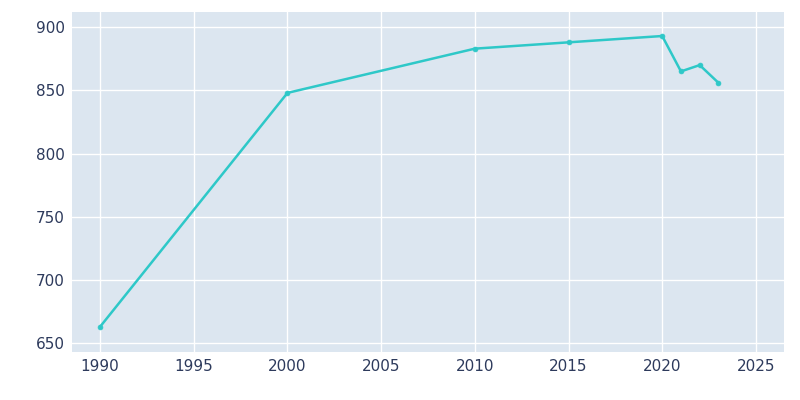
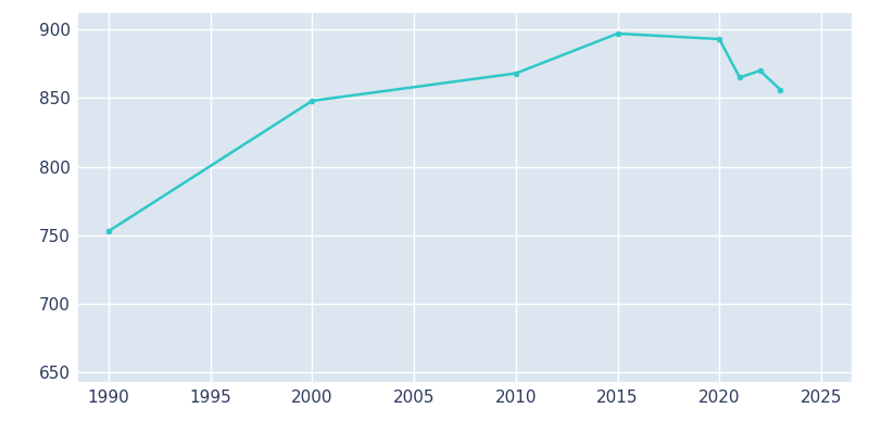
1990: 663 -> 753
2010: 883 -> 868
2015: 888 -> 897
